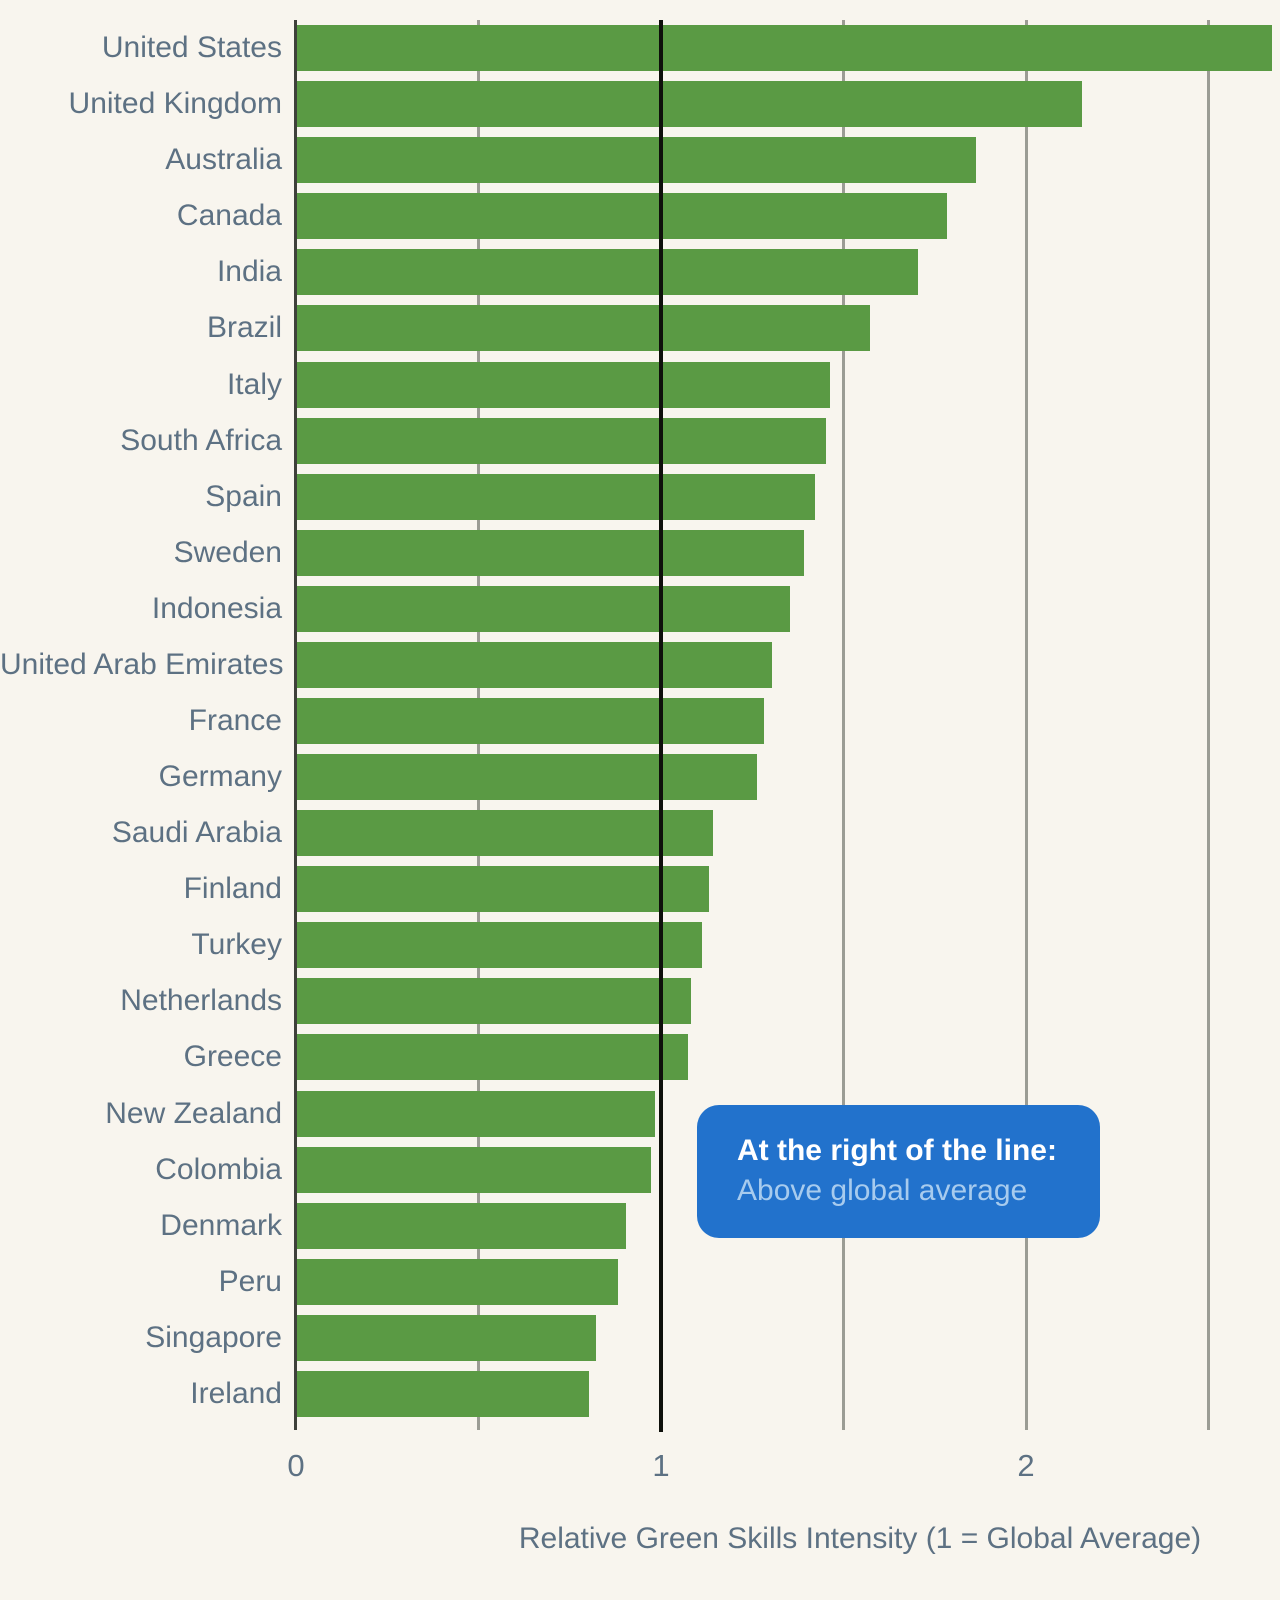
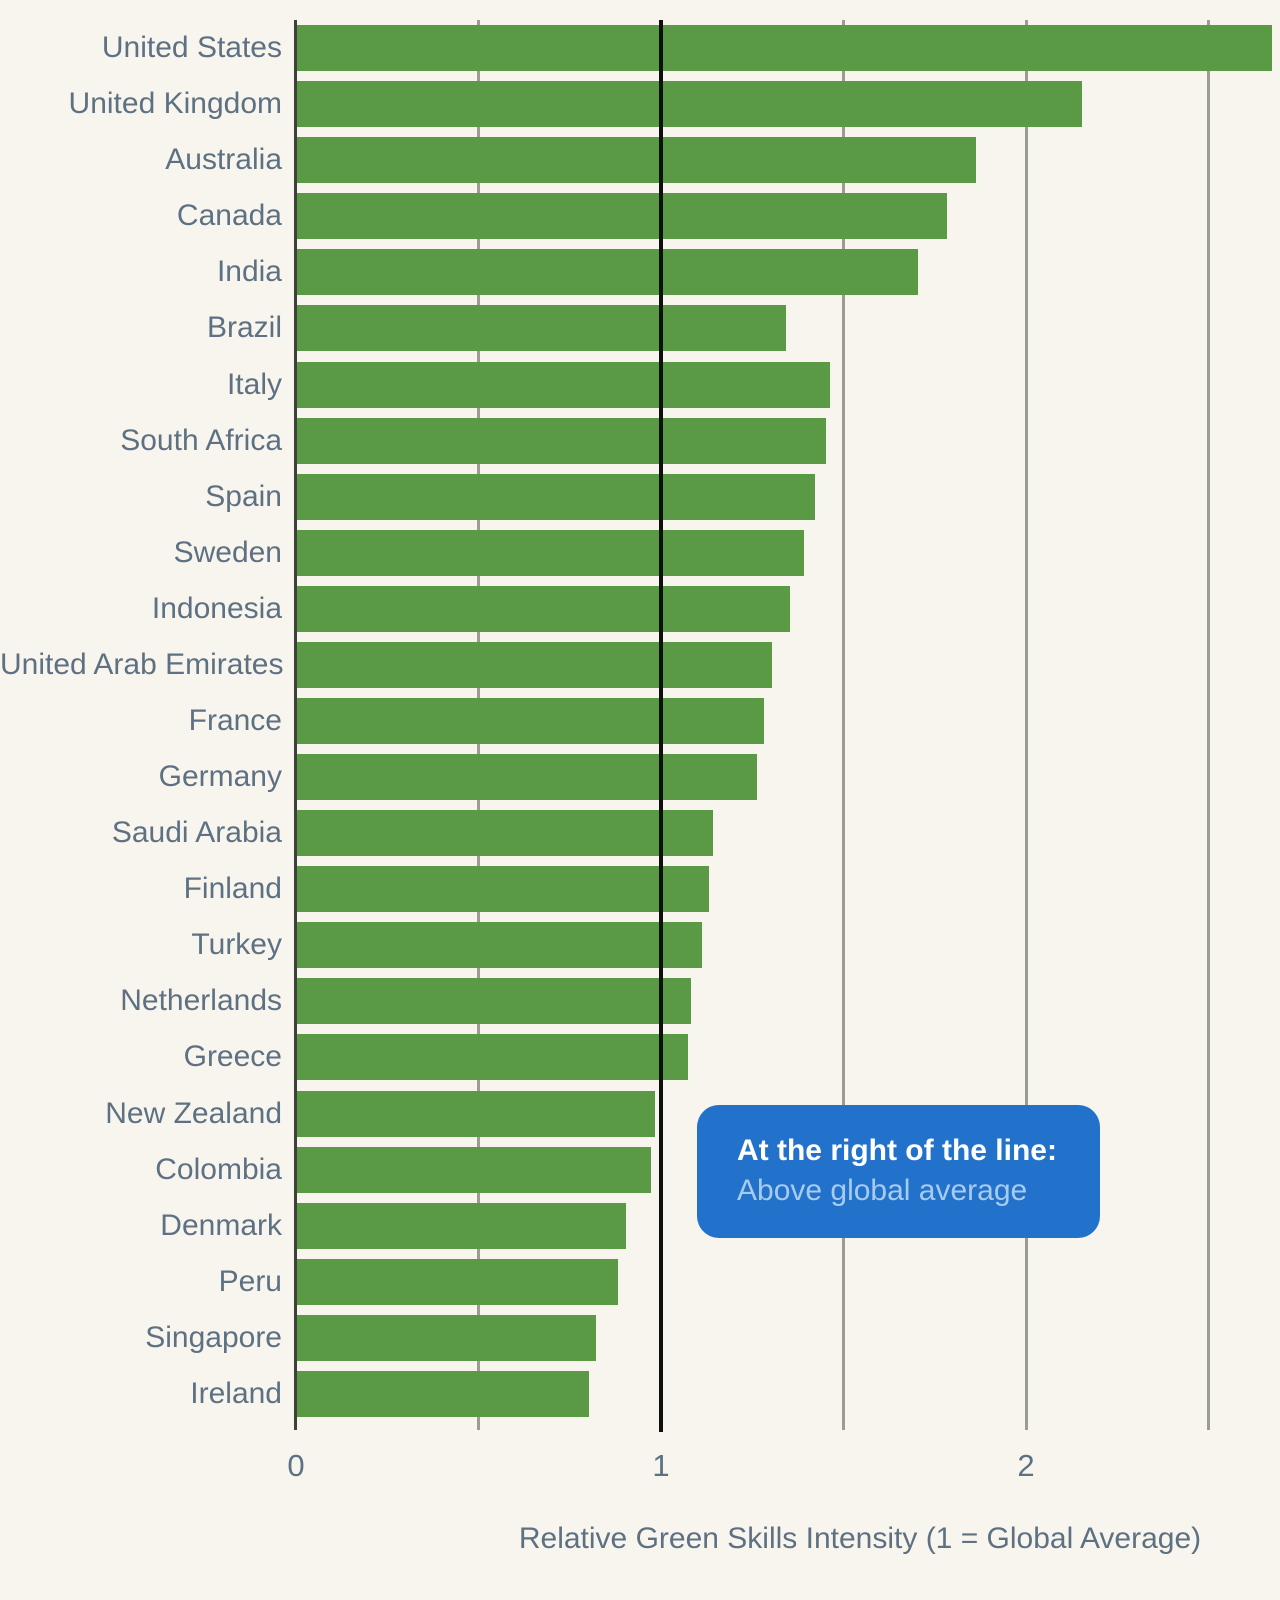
Brazil: 1.57 -> 1.34
